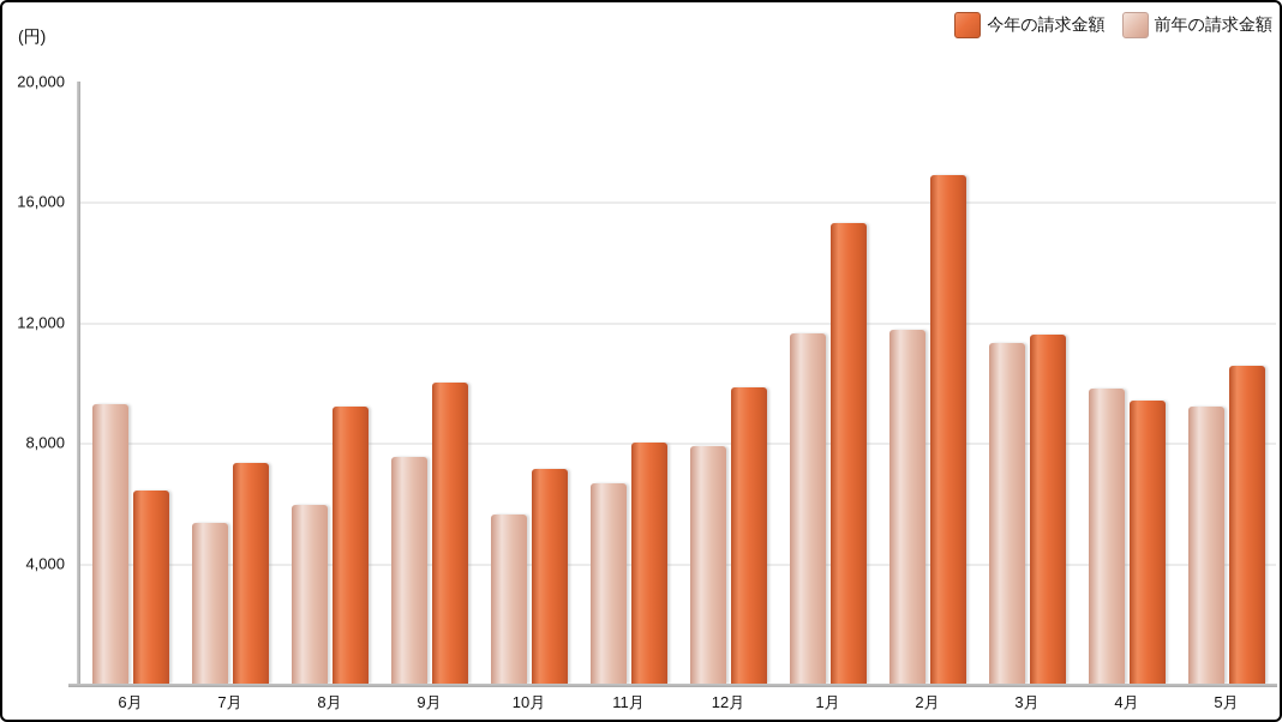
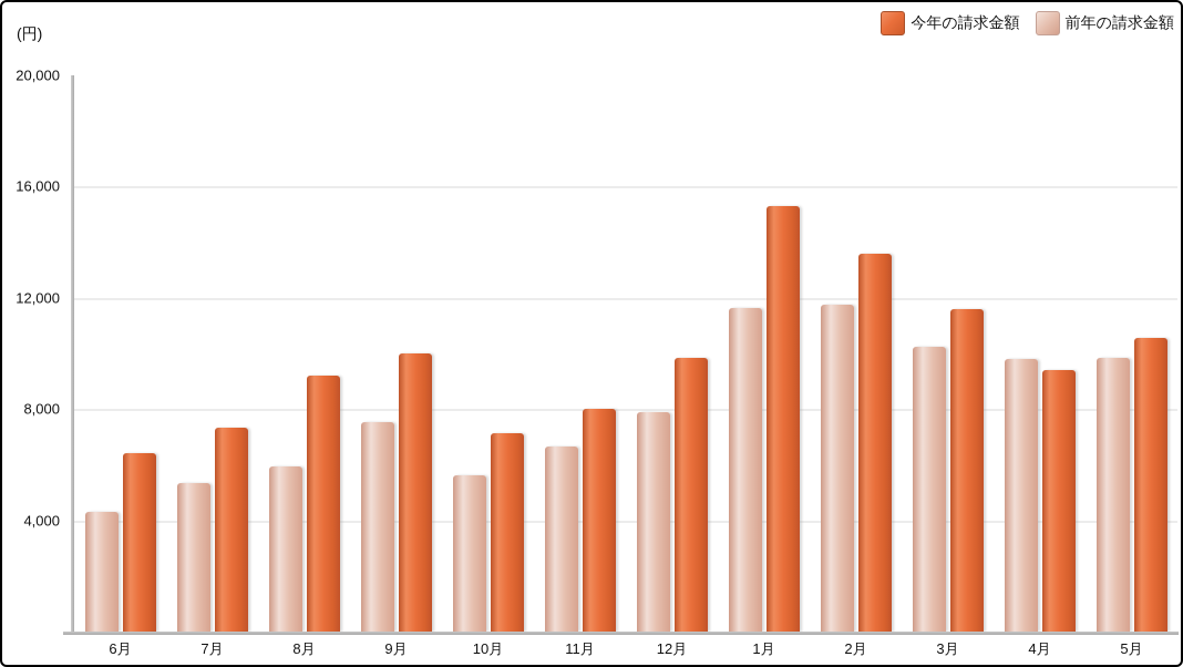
前年の請求金額/6月: 9300 -> 4300
今年の請求金額/2月: 16900 -> 13600
前年の請求金額/3月: 11300 -> 10200
前年の請求金額/5月: 9200 -> 9800
